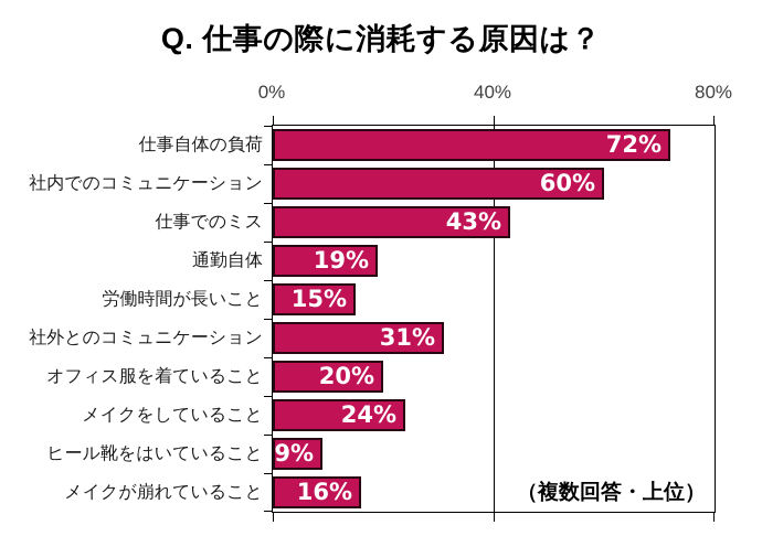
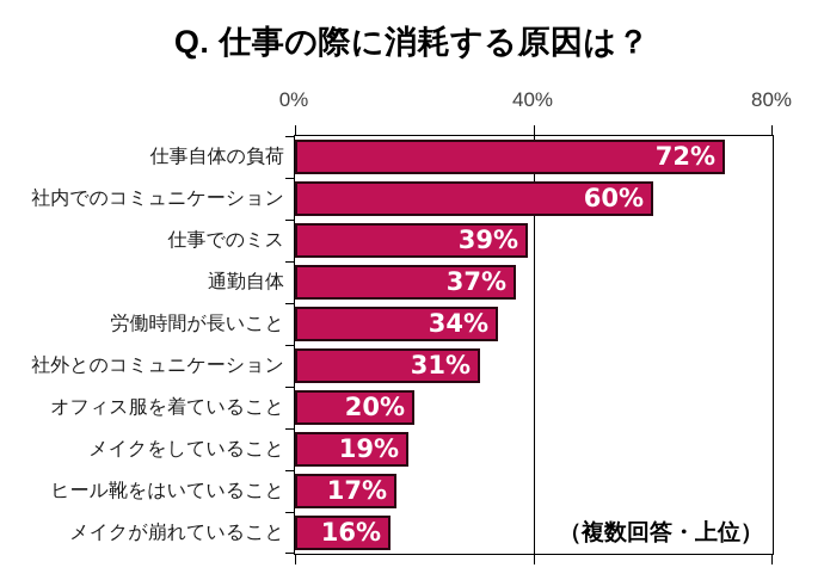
仕事でのミス: 43% -> 39%
通勤自体: 19% -> 37%
労働時間が長いこと: 15% -> 34%
メイクをしていること: 24% -> 19%
ヒール靴をはいていること: 9% -> 17%
